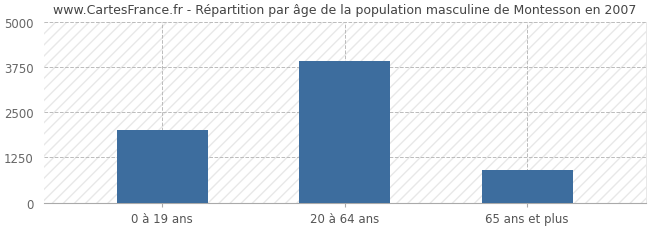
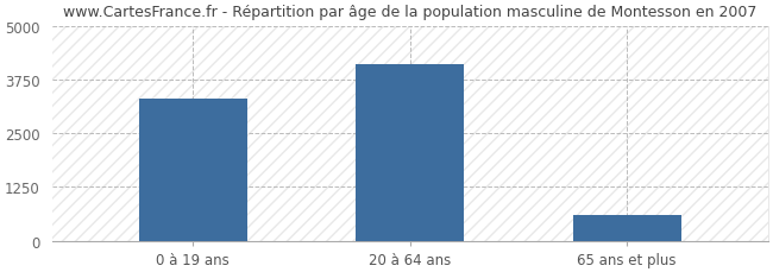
0 à 19 ans: 2000 -> 3300
20 à 64 ans: 3900 -> 4100
65 ans et plus: 900 -> 600
